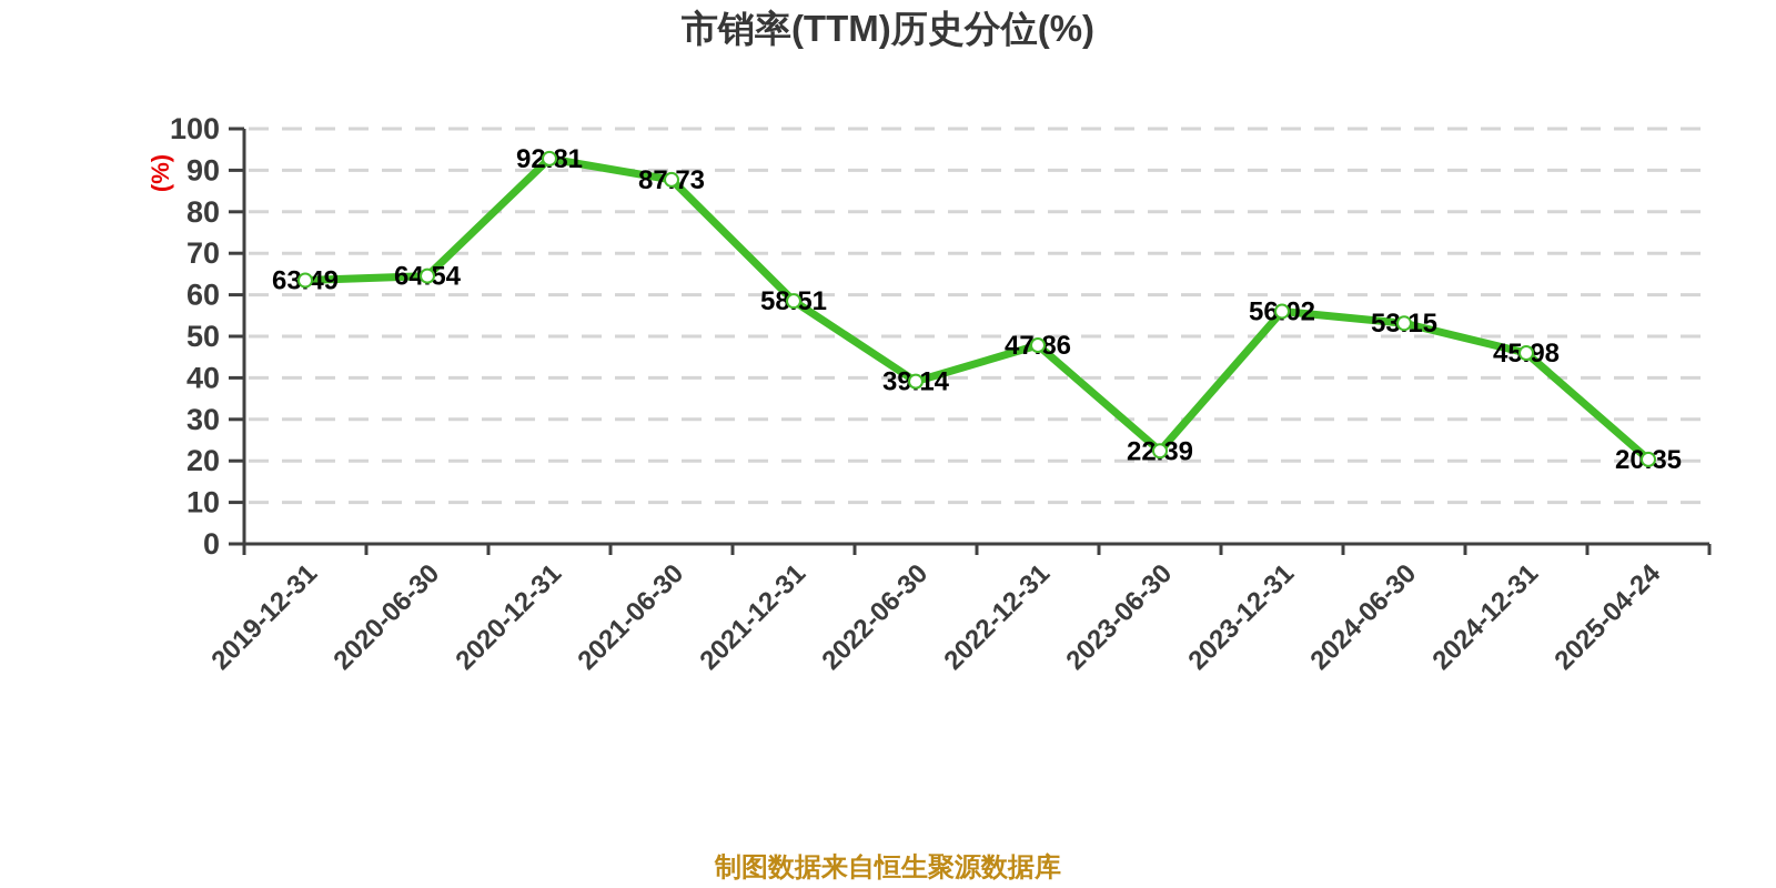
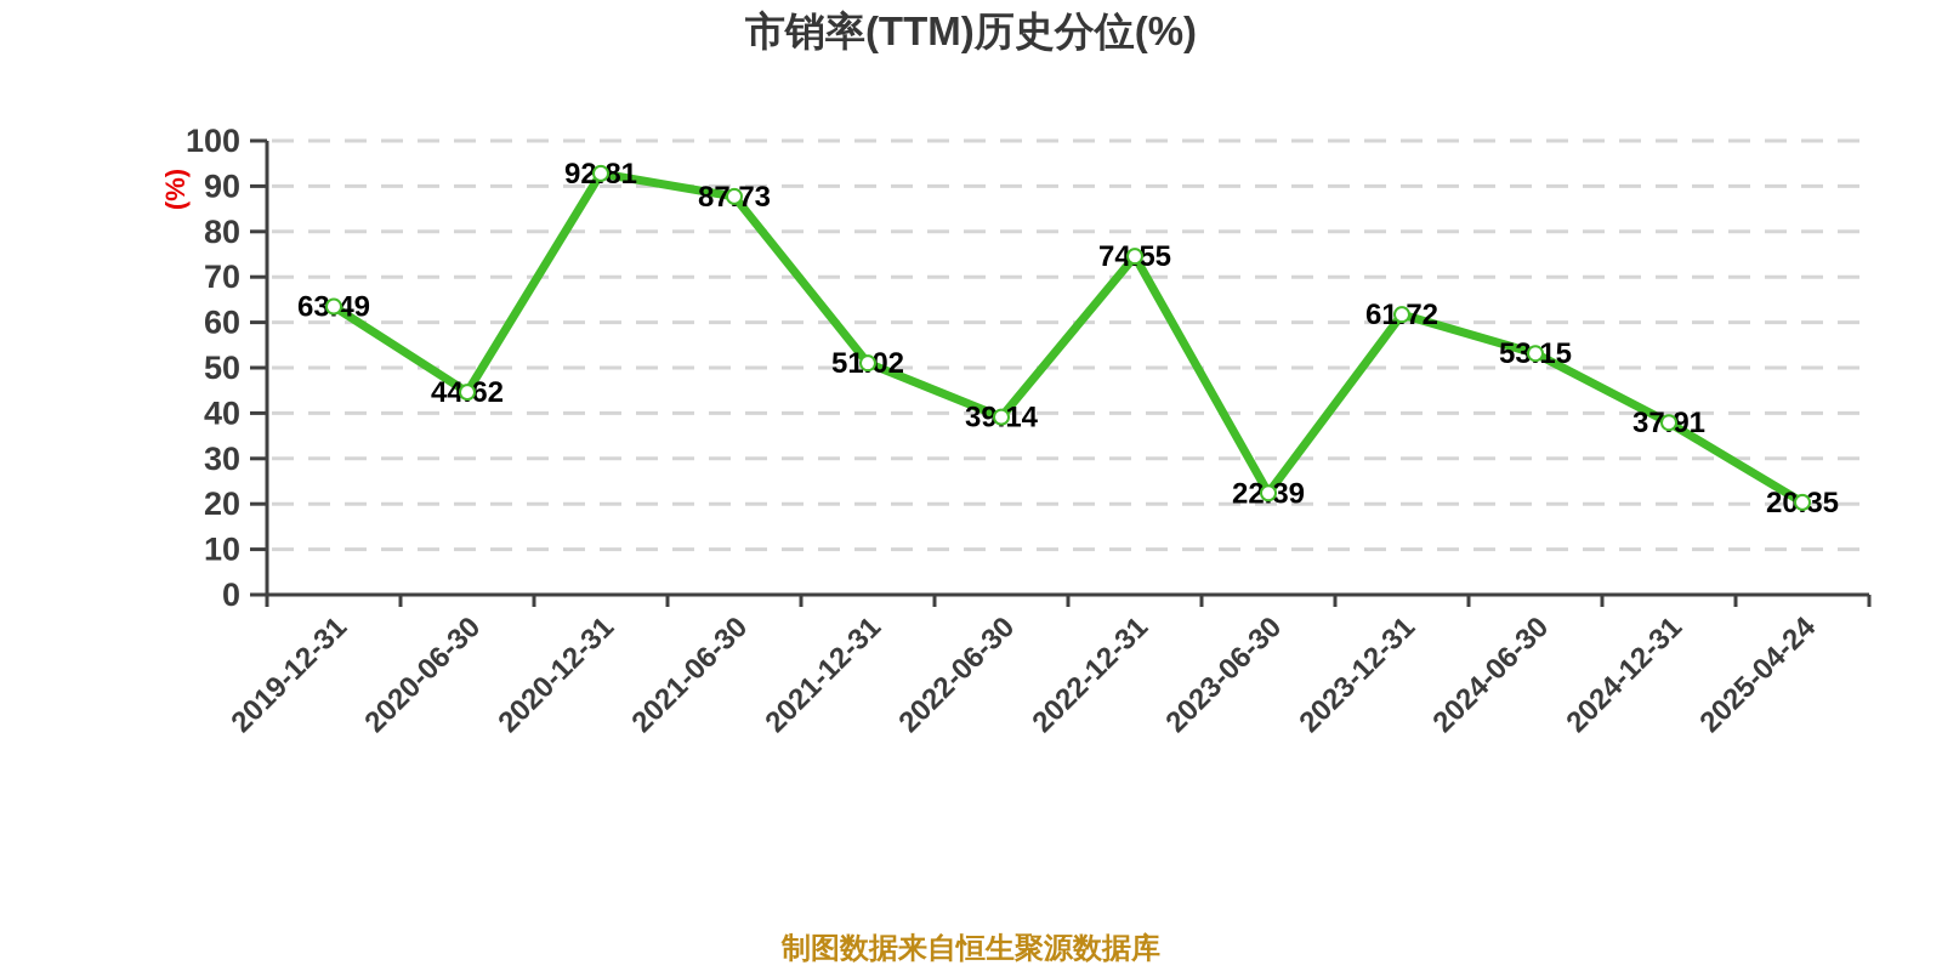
2020-06-30: 64.54 -> 44.62
2021-12-31: 58.51 -> 51.02
2022-12-31: 47.86 -> 74.55
2023-12-31: 56.02 -> 61.72
2024-12-31: 45.98 -> 37.91
